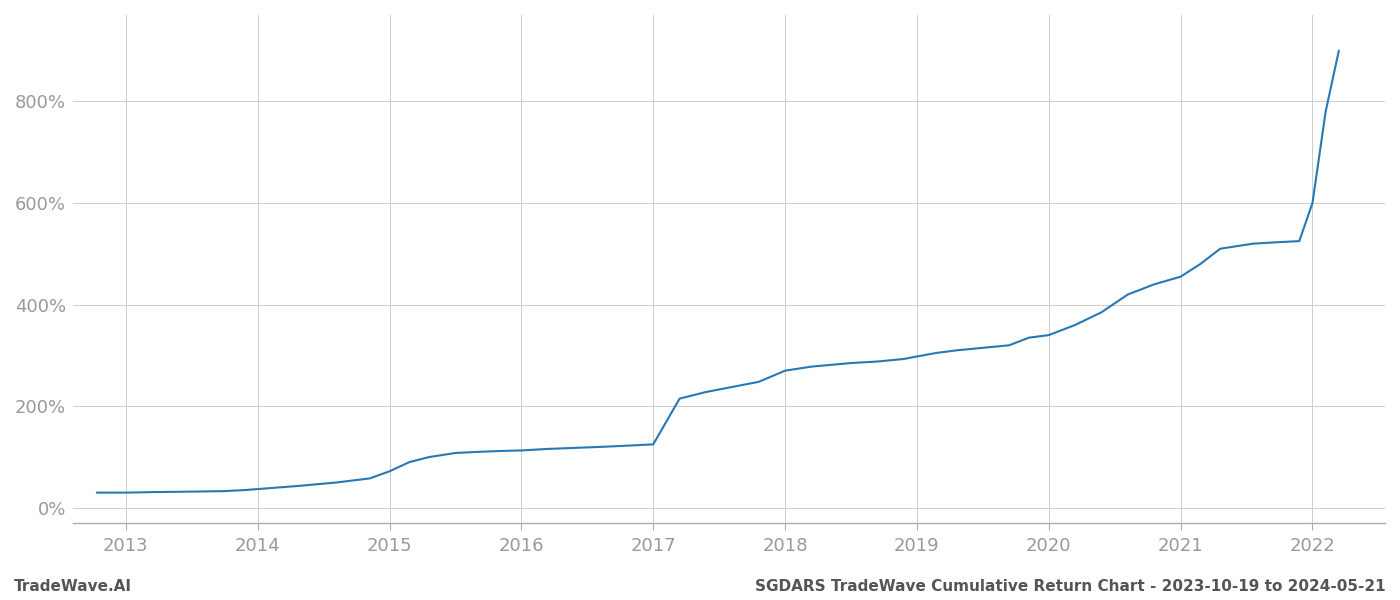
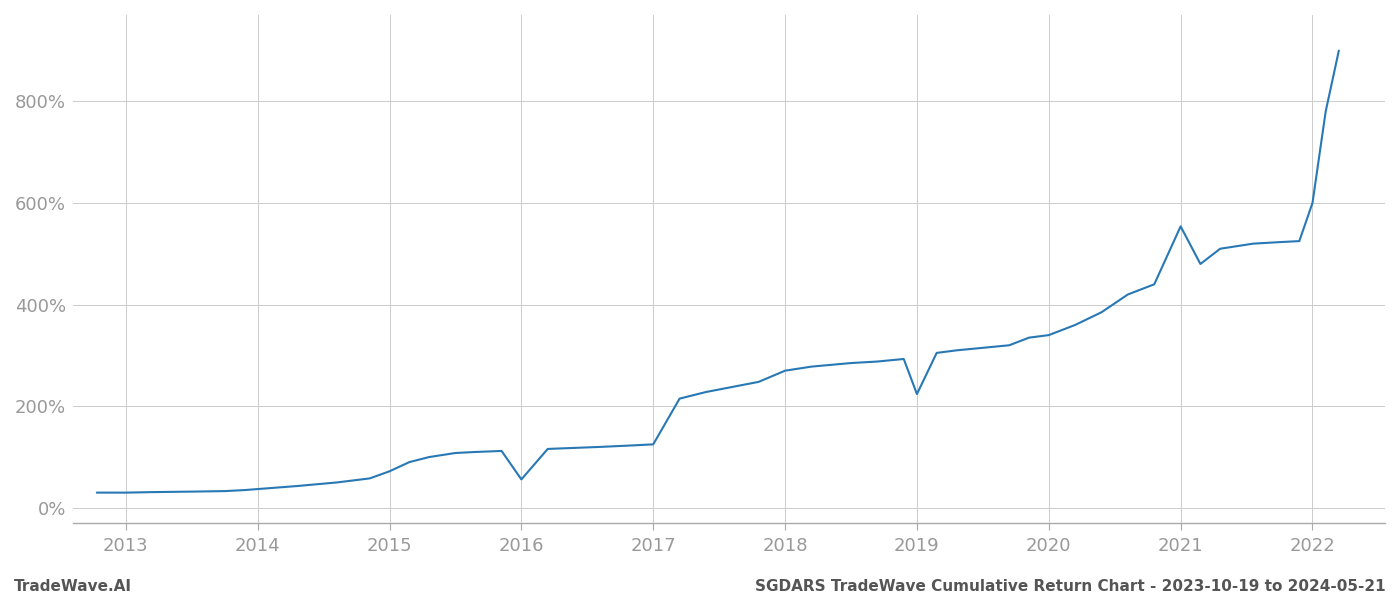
2016: 113% -> 56%
2019: 298% -> 224%
2021: 455% -> 554%
